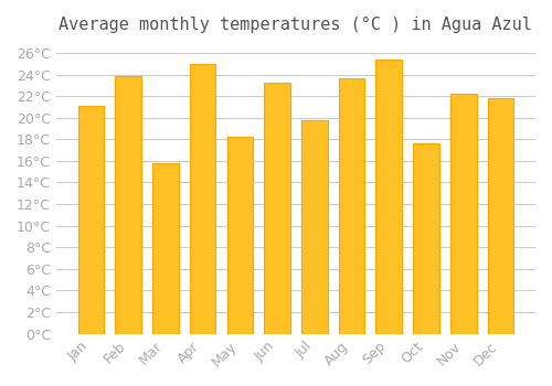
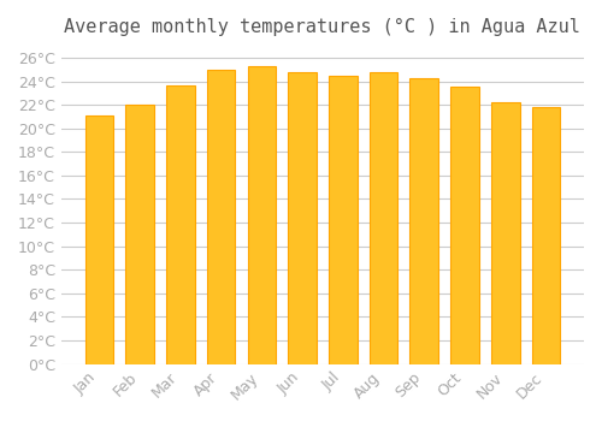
Feb: 23.8°C -> 22.0°C
Mar: 15.8°C -> 23.6°C
May: 18.2°C -> 25.3°C
Jun: 23.2°C -> 24.8°C
Jul: 19.8°C -> 24.5°C
Aug: 23.6°C -> 24.8°C
Sep: 25.4°C -> 24.3°C
Oct: 17.6°C -> 23.5°C
